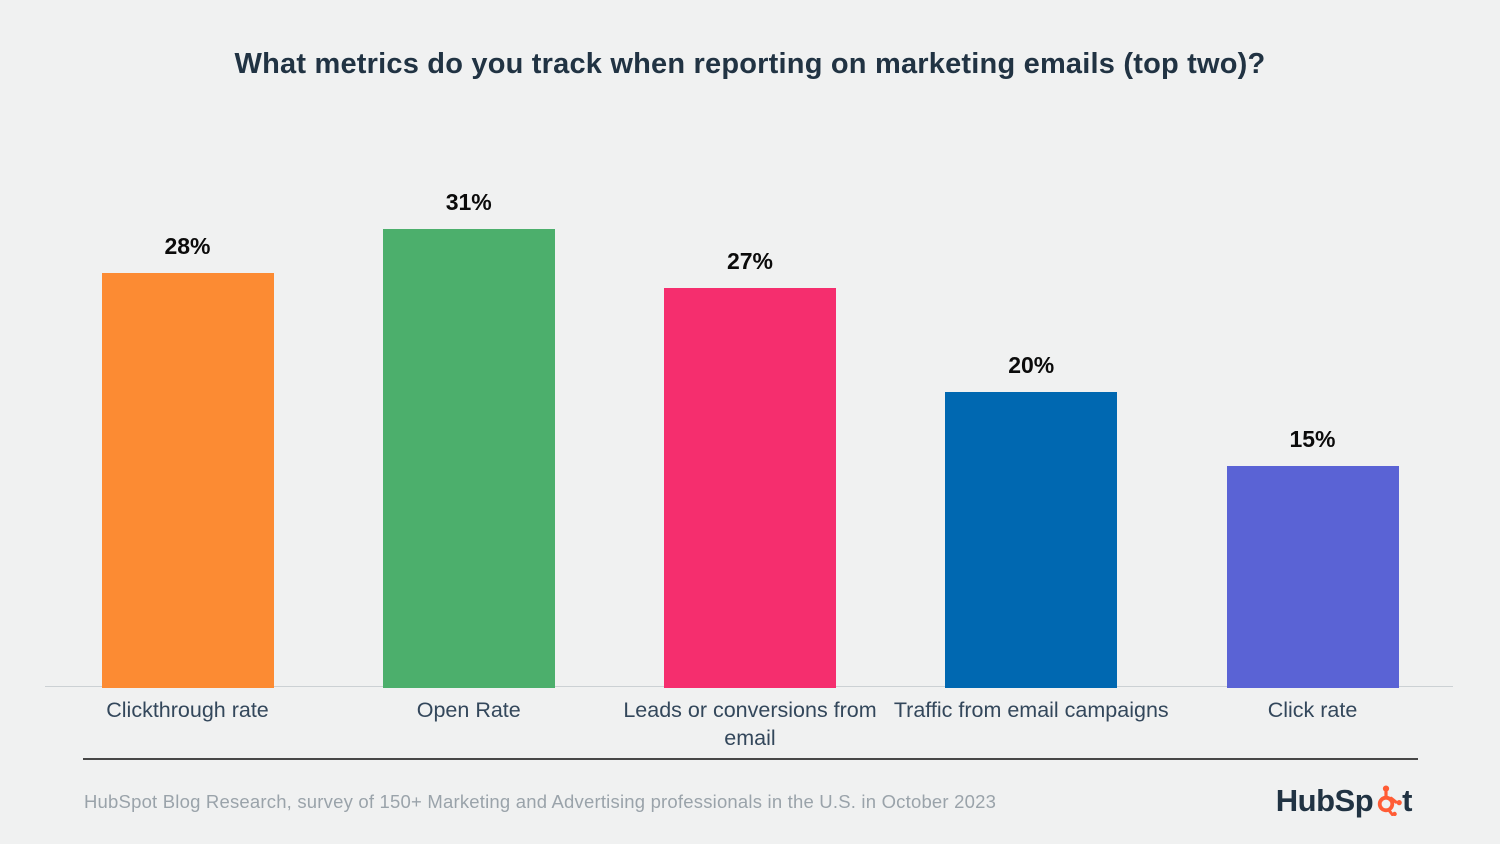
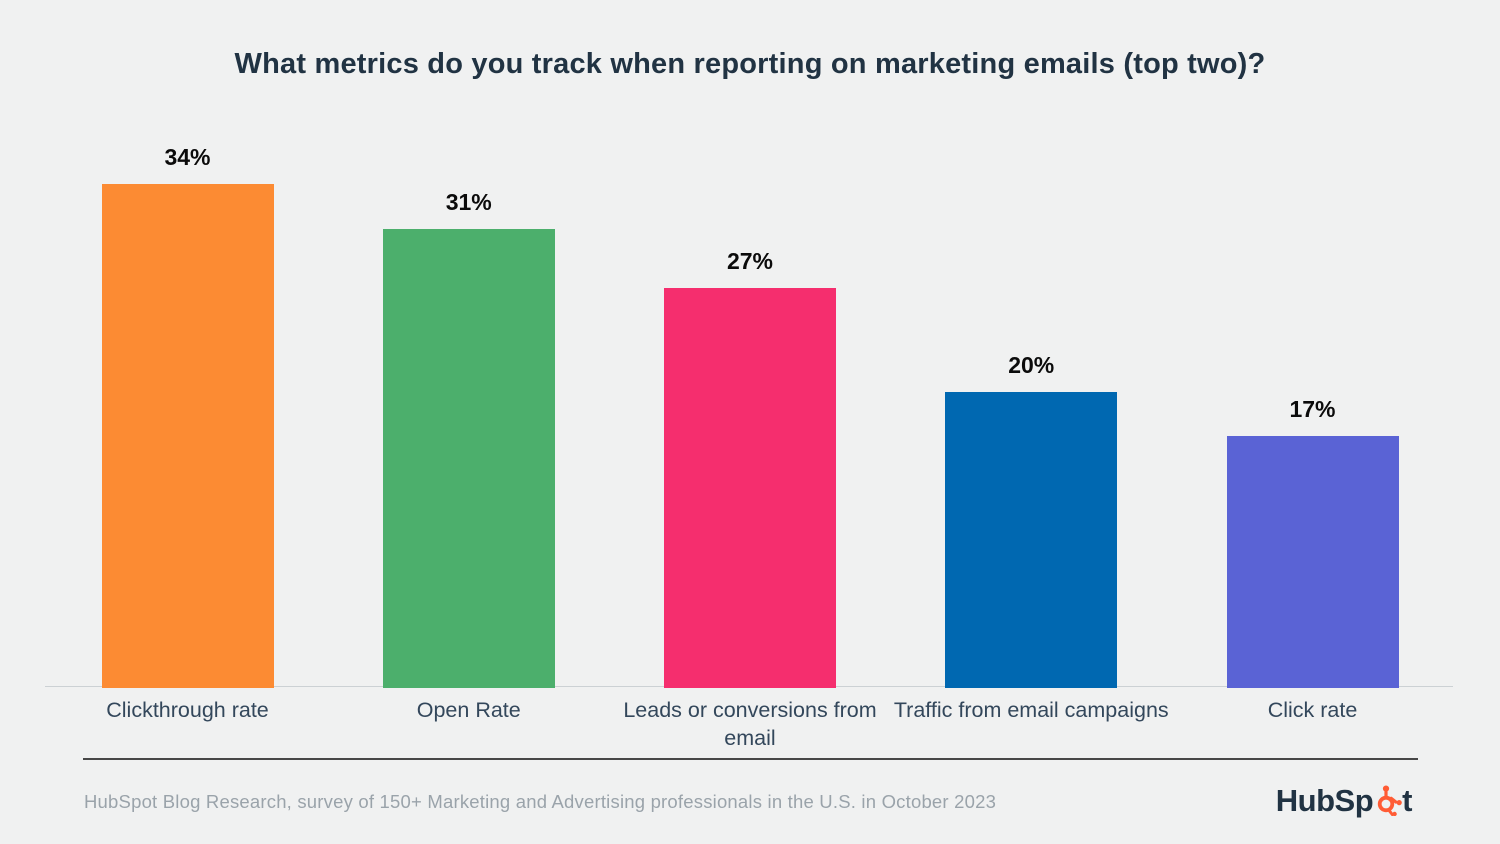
Clickthrough rate: 28% -> 34%
Click rate: 15% -> 17%
